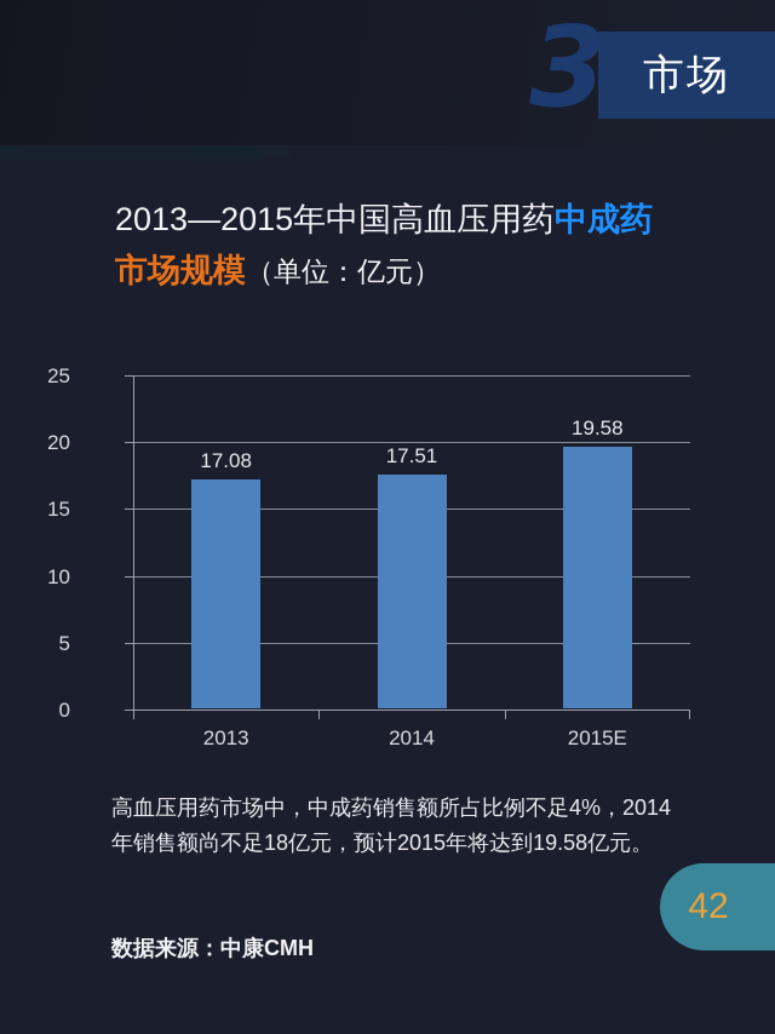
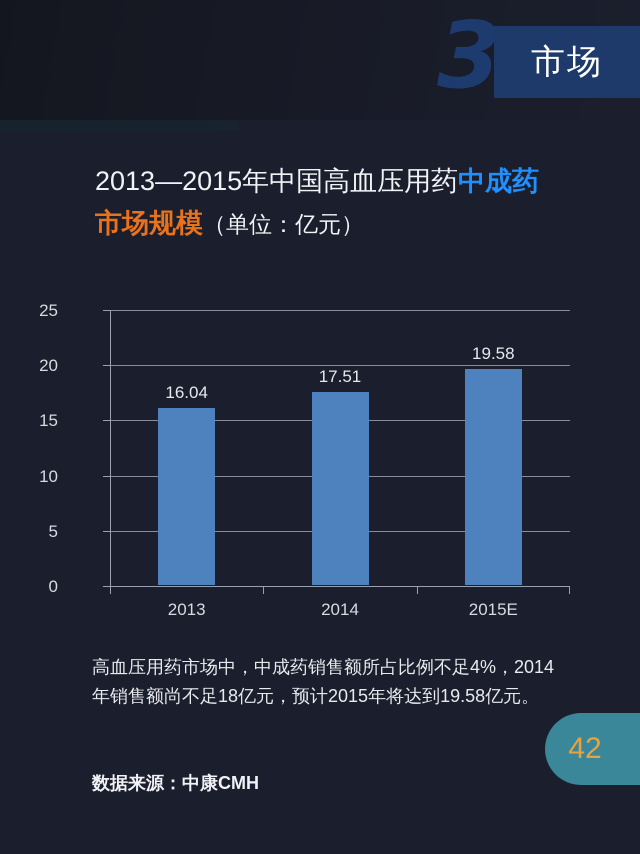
2013: 17.08 -> 16.04
